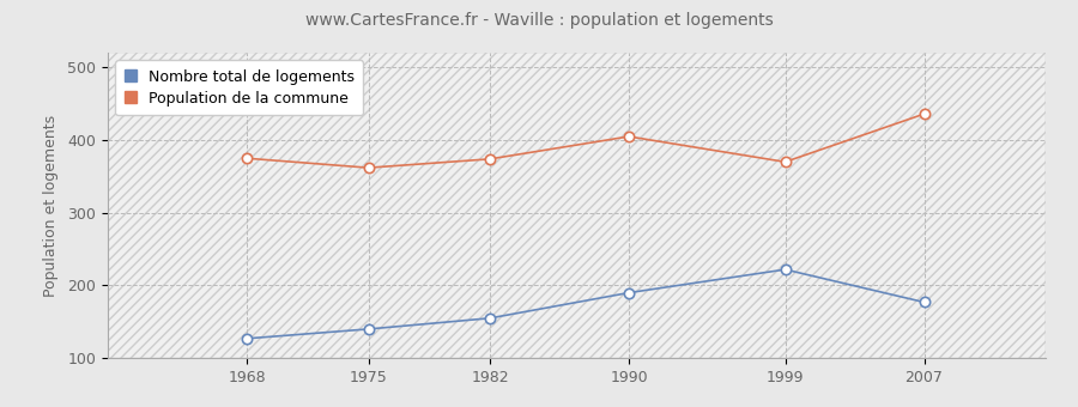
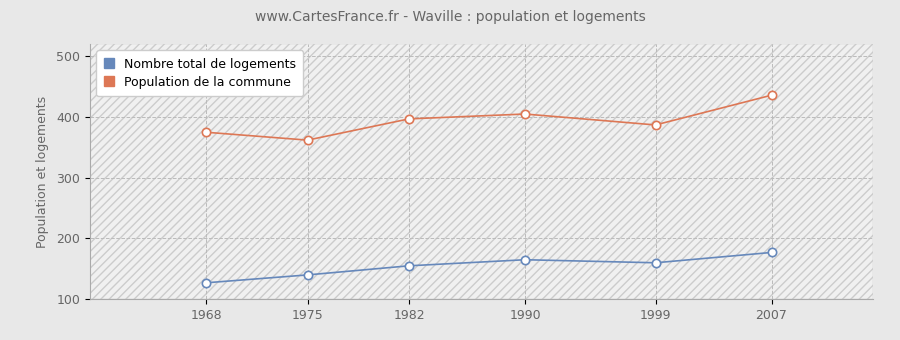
Population de la commune/1982: 374 -> 397
Nombre total de logements/1990: 190 -> 165
Nombre total de logements/1999: 222 -> 160
Population de la commune/1999: 370 -> 387
